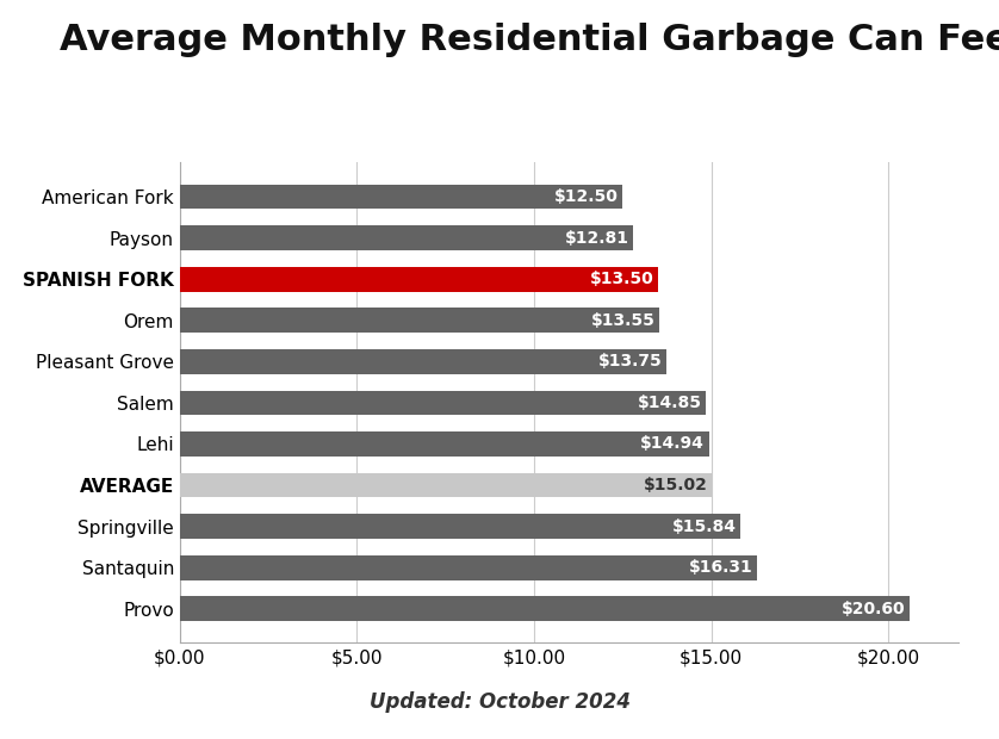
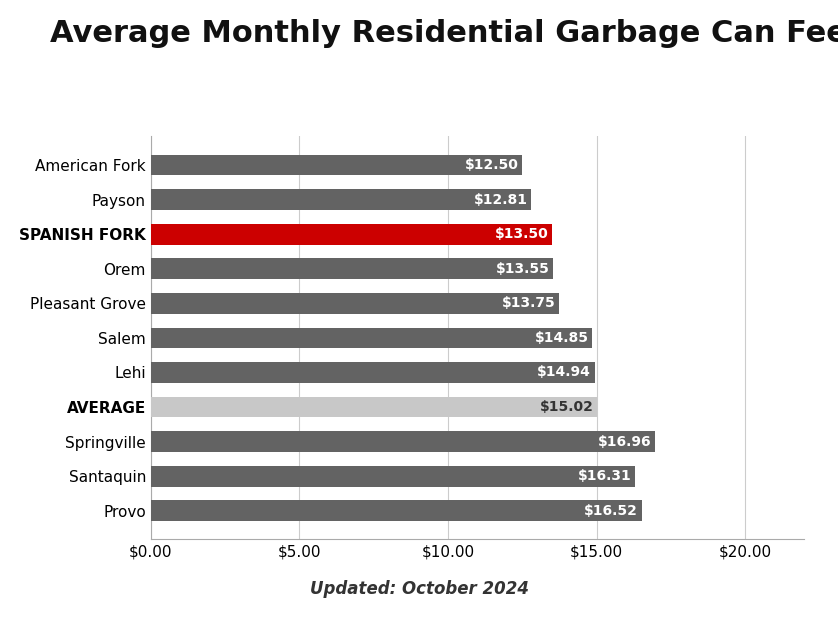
Springville: $15.84 -> $16.96
Provo: $20.60 -> $16.52
